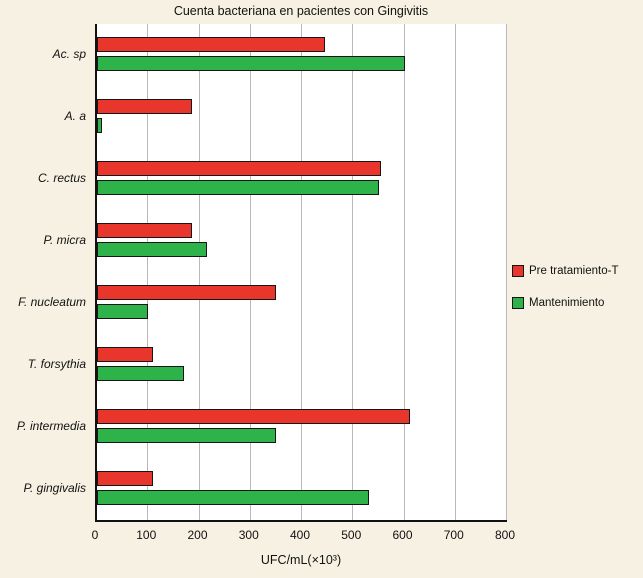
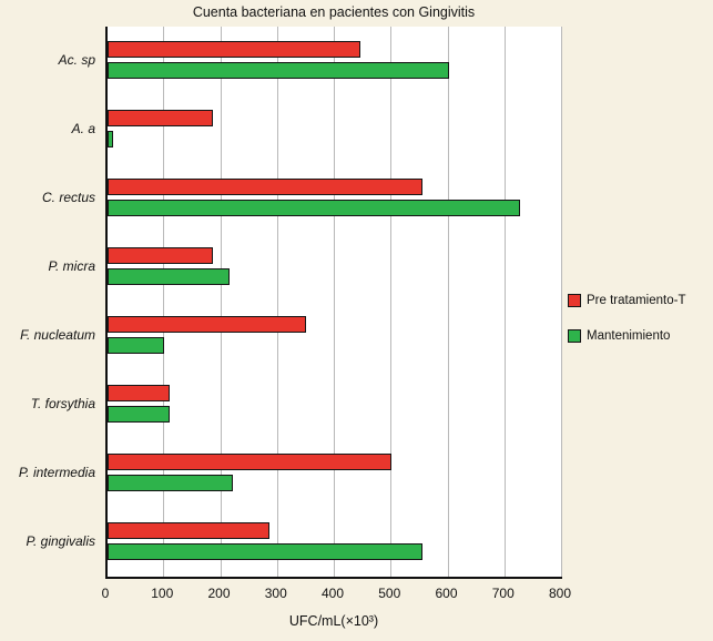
Mantenimiento/C. rectus: 550 -> 720
Mantenimiento/T. forsythia: 170 -> 110
Pre tratamiento-T/P. intermedia: 610 -> 500
Mantenimiento/P. intermedia: 350 -> 220
Pre tratamiento-T/P. gingivalis: 110 -> 280
Mantenimiento/P. gingivalis: 530 -> 560
